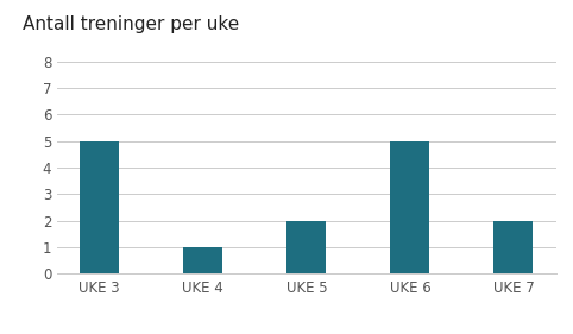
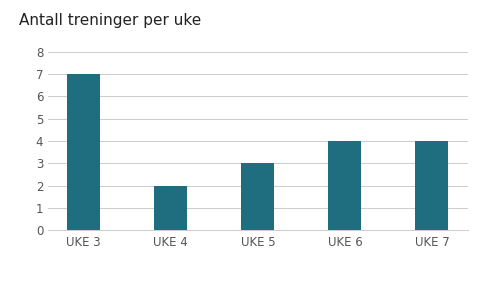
UKE 3: 5 -> 7
UKE 4: 1 -> 2
UKE 5: 2 -> 3
UKE 6: 5 -> 4
UKE 7: 2 -> 4
